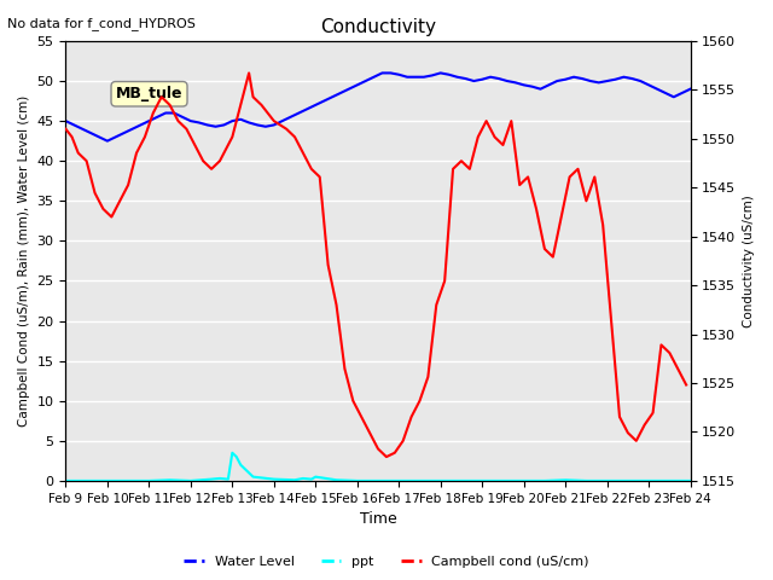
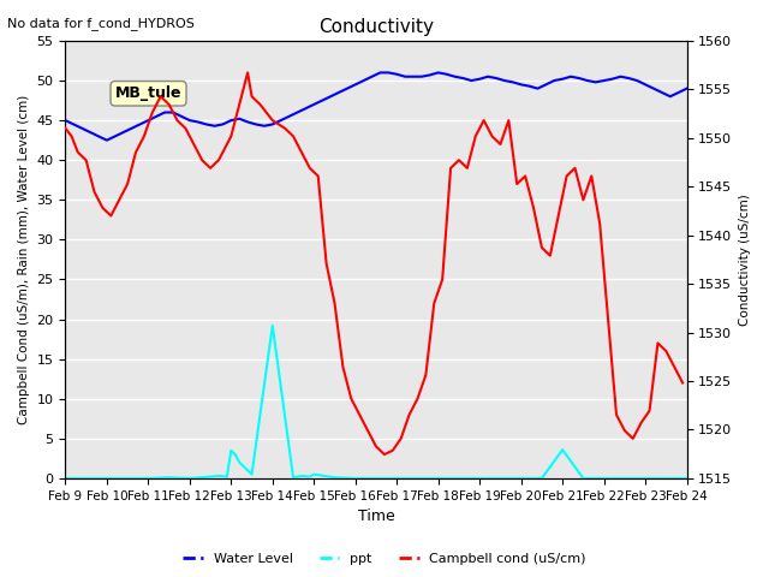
ppt/Feb 14: 0.2 -> 19.2
ppt/Feb 21: 0.1 -> 3.6
